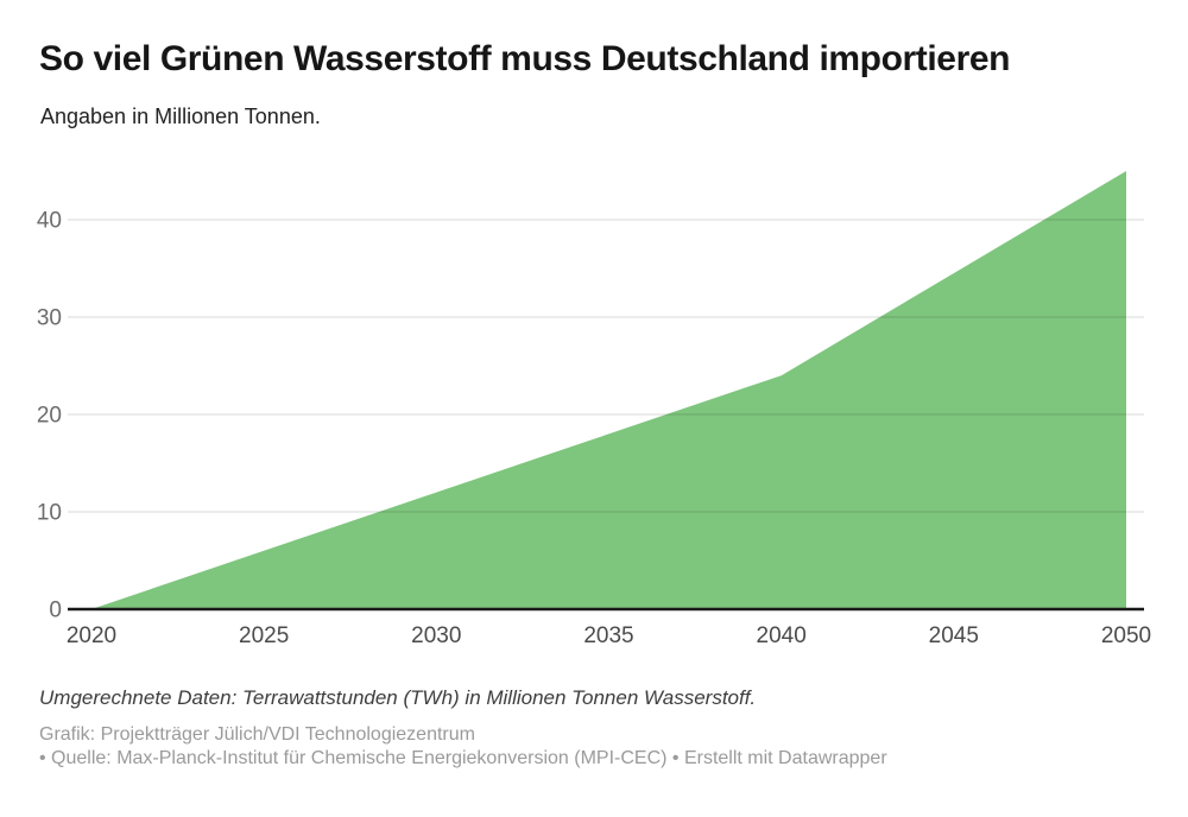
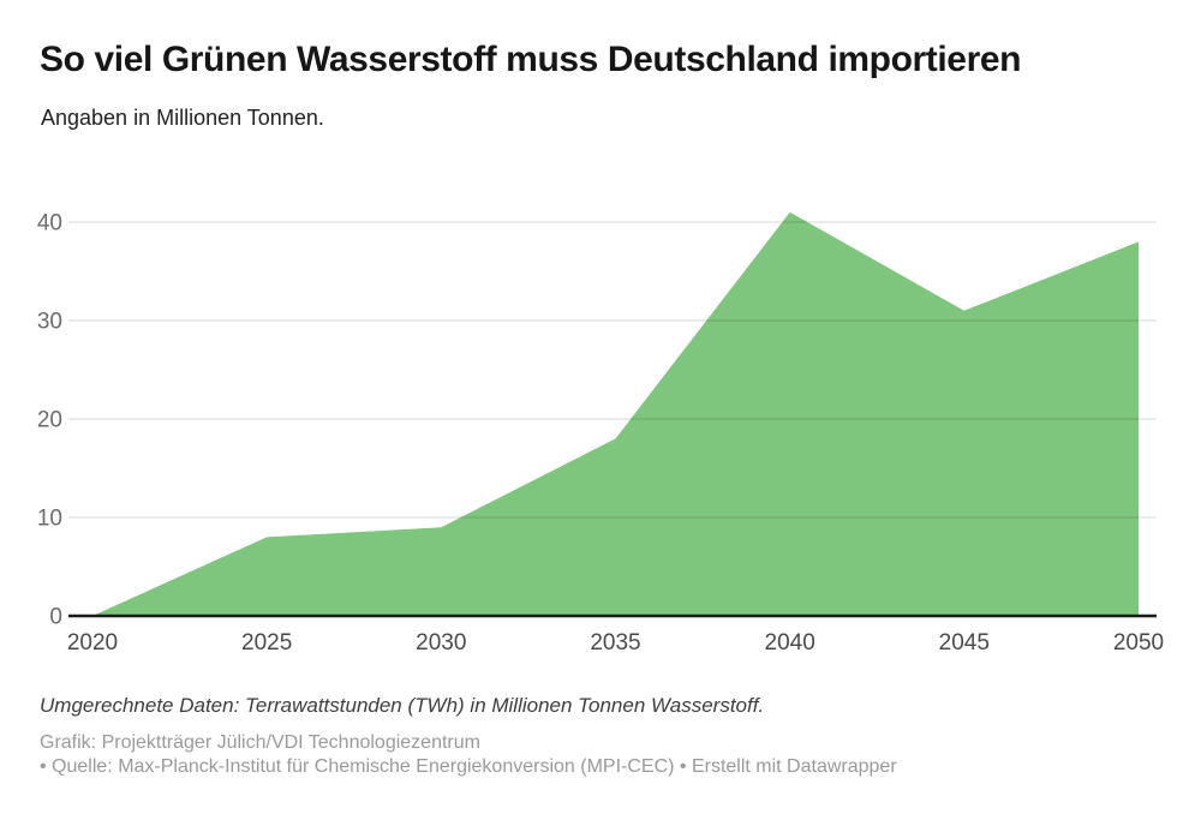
2025: 6 -> 8
2030: 12 -> 9
2040: 24 -> 41
2045: 34 -> 31
2050: 45 -> 38
